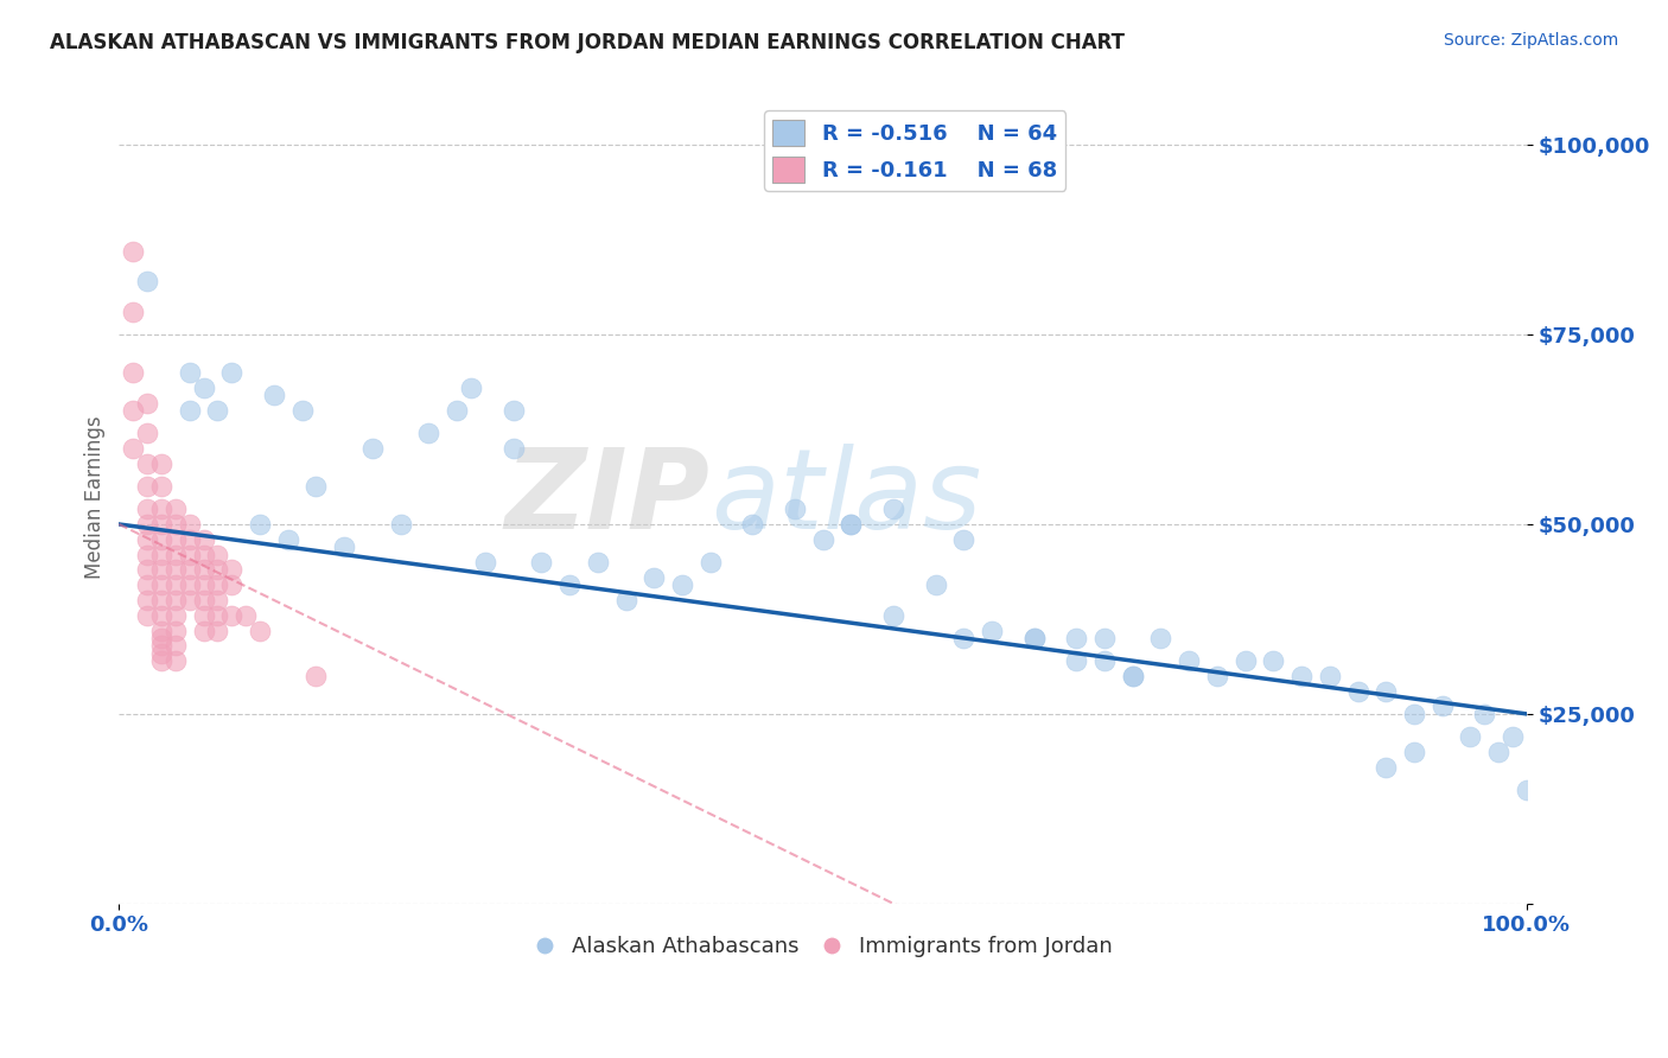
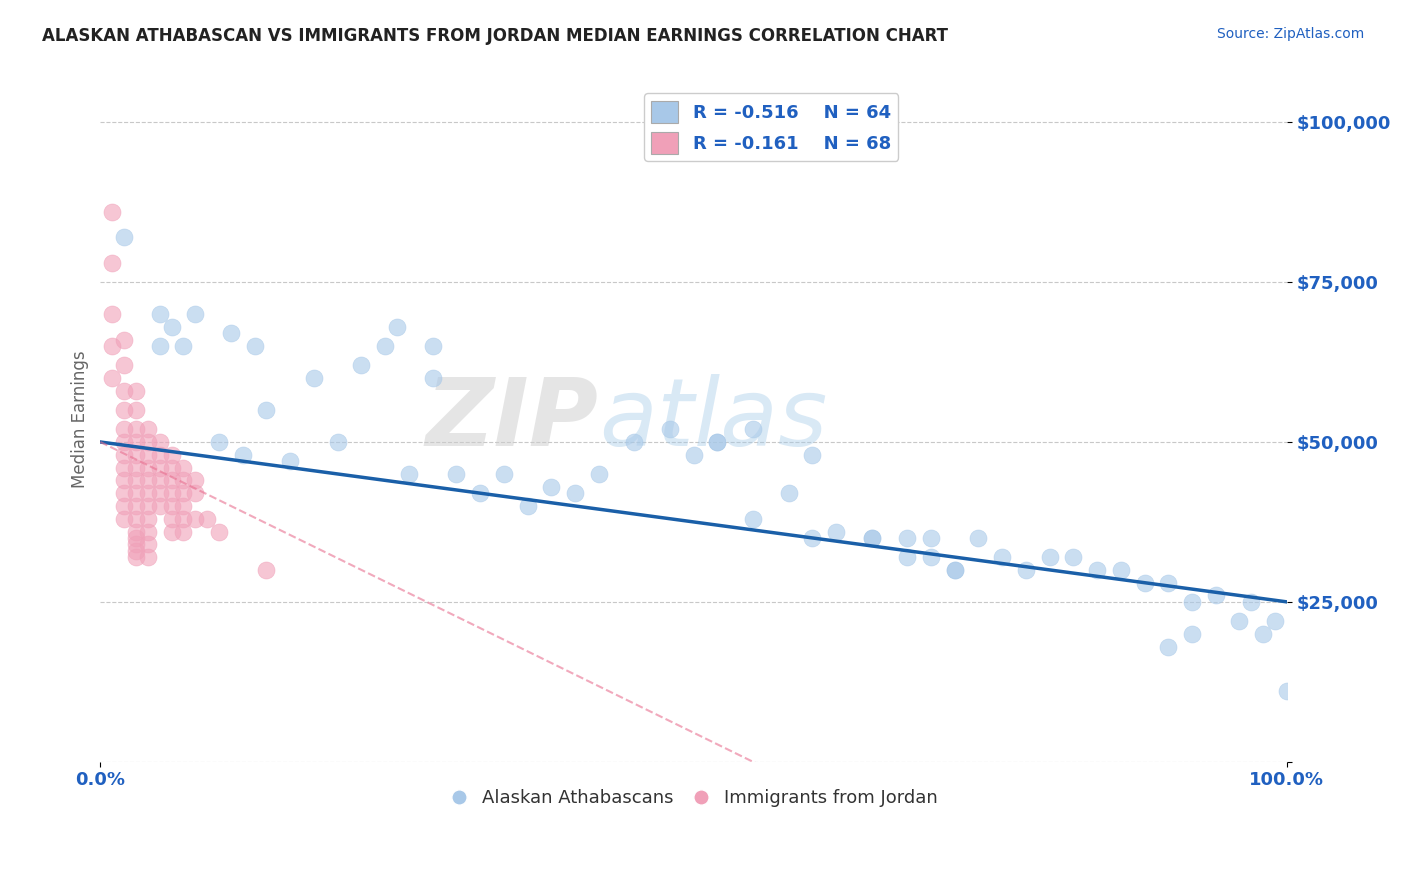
Alaskan Athabascans/100.0%: $15,000 -> $11,000
